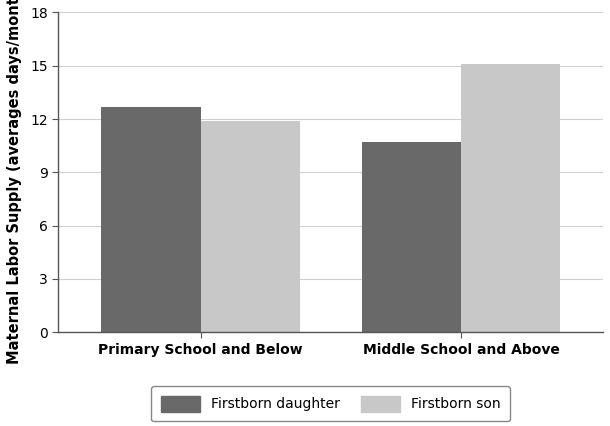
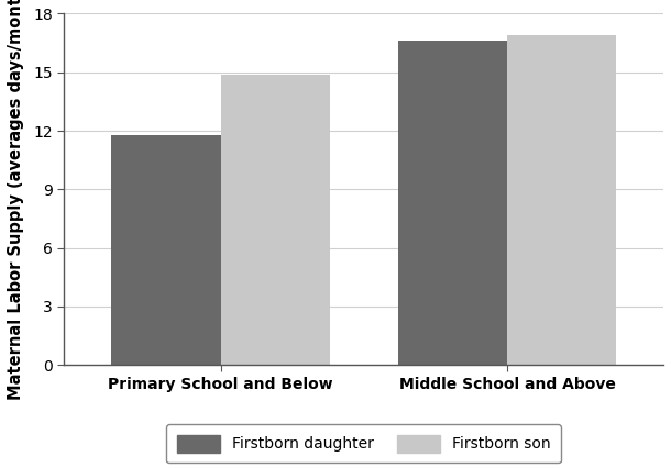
Firstborn daughter/Primary School and Below: 12.7 -> 11.8
Firstborn son/Primary School and Below: 11.9 -> 14.9
Firstborn daughter/Middle School and Above: 10.7 -> 16.6
Firstborn son/Middle School and Above: 15.1 -> 16.9
